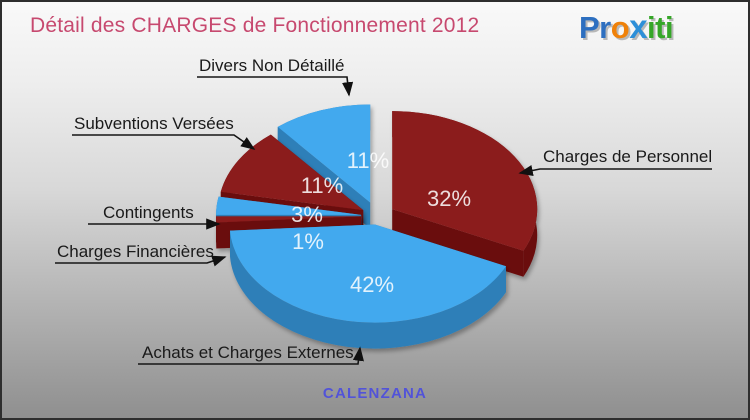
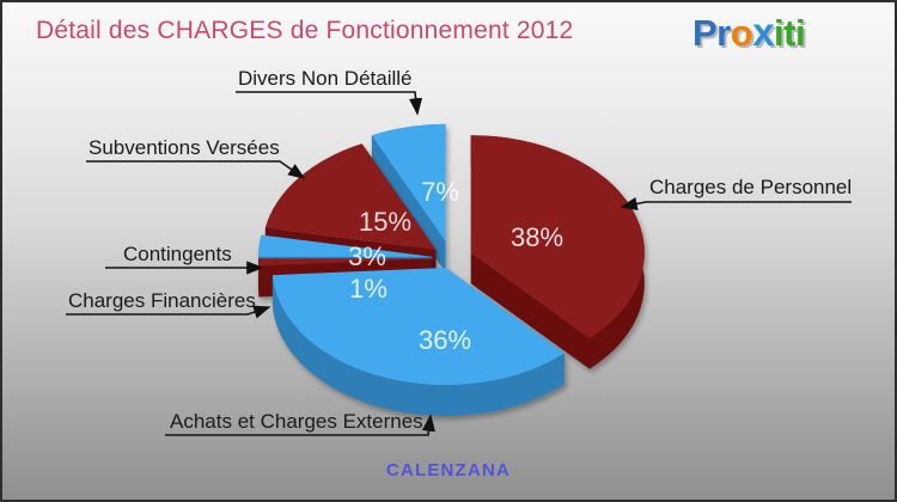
Charges de Personnel: 32% -> 38%
Achats et Charges Externes: 42% -> 36%
Subventions Versées: 11% -> 15%
Divers Non Détaillé: 11% -> 7%
